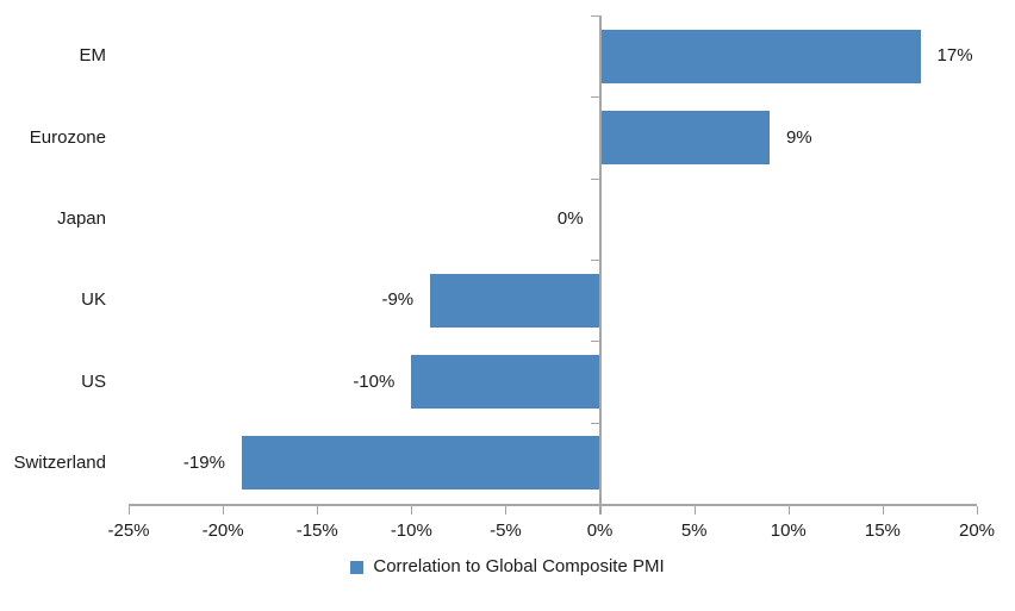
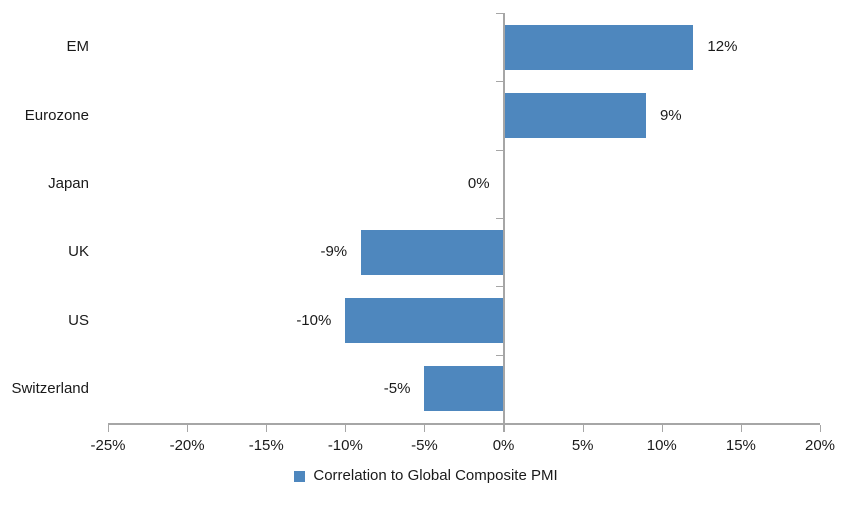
EM: 17% -> 12%
Switzerland: -19% -> -5%
